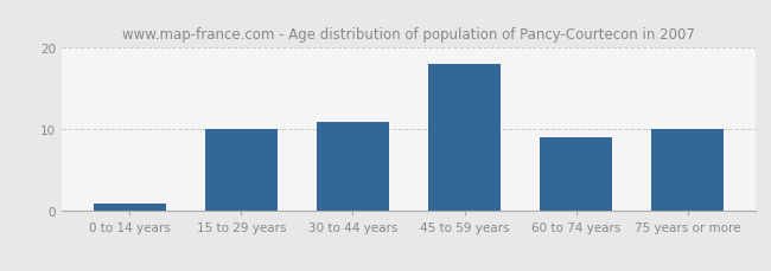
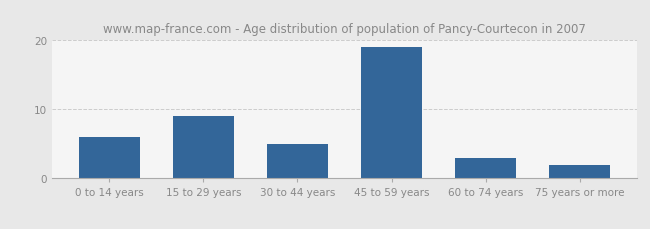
0 to 14 years: 1 -> 6
15 to 29 years: 10 -> 9
30 to 44 years: 11 -> 5
45 to 59 years: 18 -> 19
60 to 74 years: 9 -> 3
75 years or more: 10 -> 2
